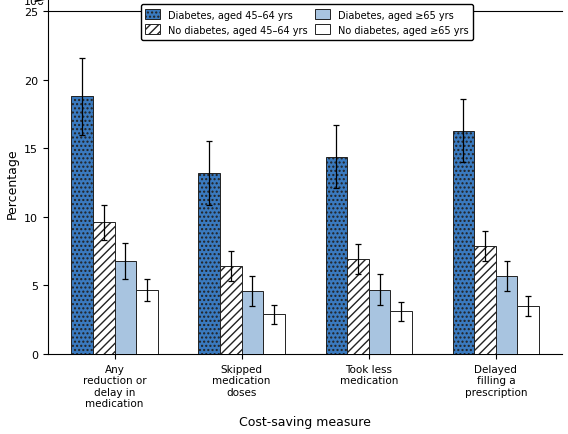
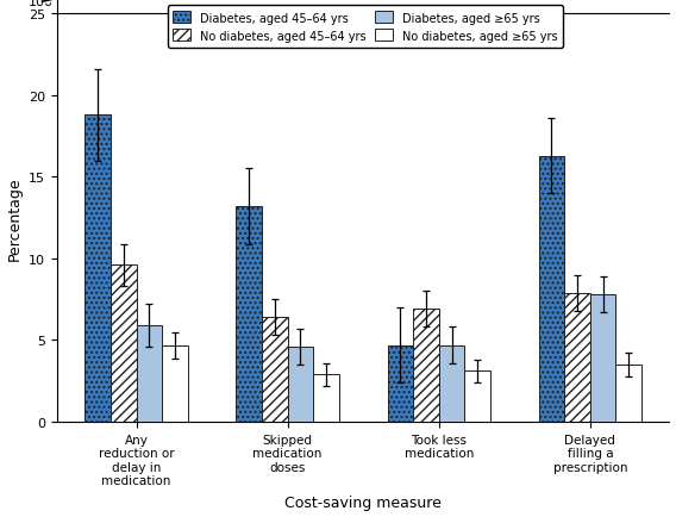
Diabetes, aged ≥65 yrs/Any reduction or delay in medication: 6.8 -> 5.9
Diabetes, aged 45–64 yrs/Took less medication: 14.4 -> 4.7
Diabetes, aged ≥65 yrs/Delayed filling a prescription: 5.7 -> 7.8
